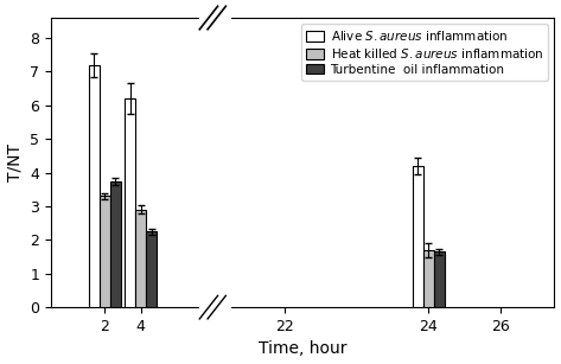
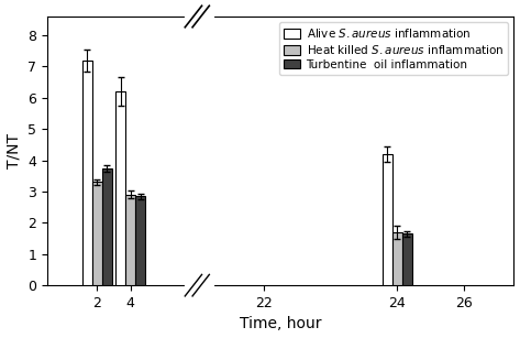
Turbentine oil inflammation/4: 2.25 -> 2.85
